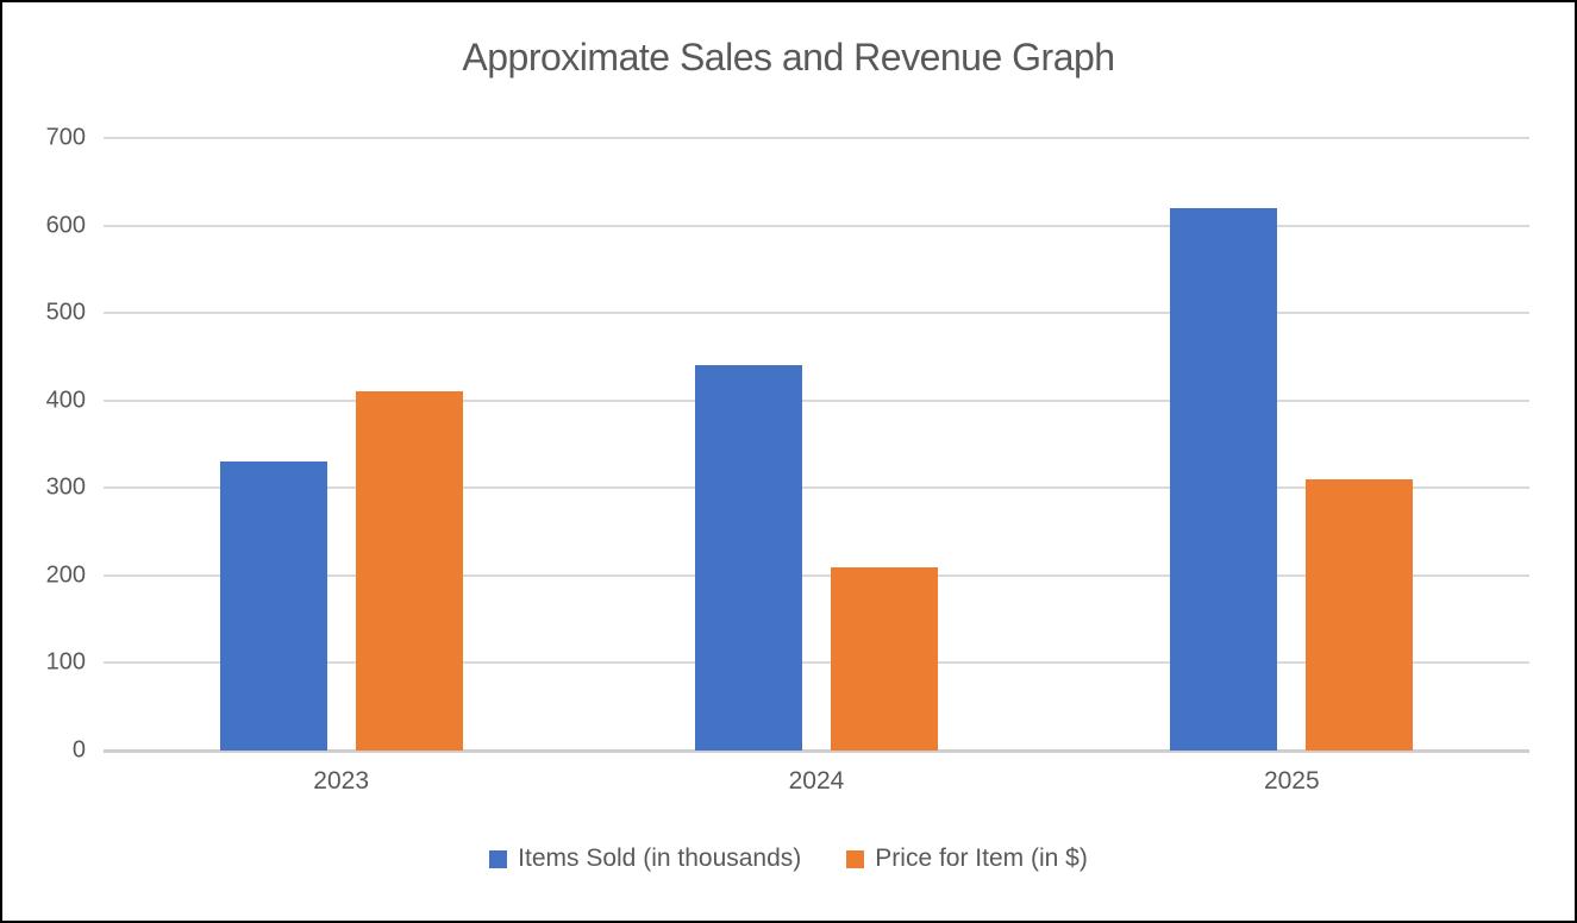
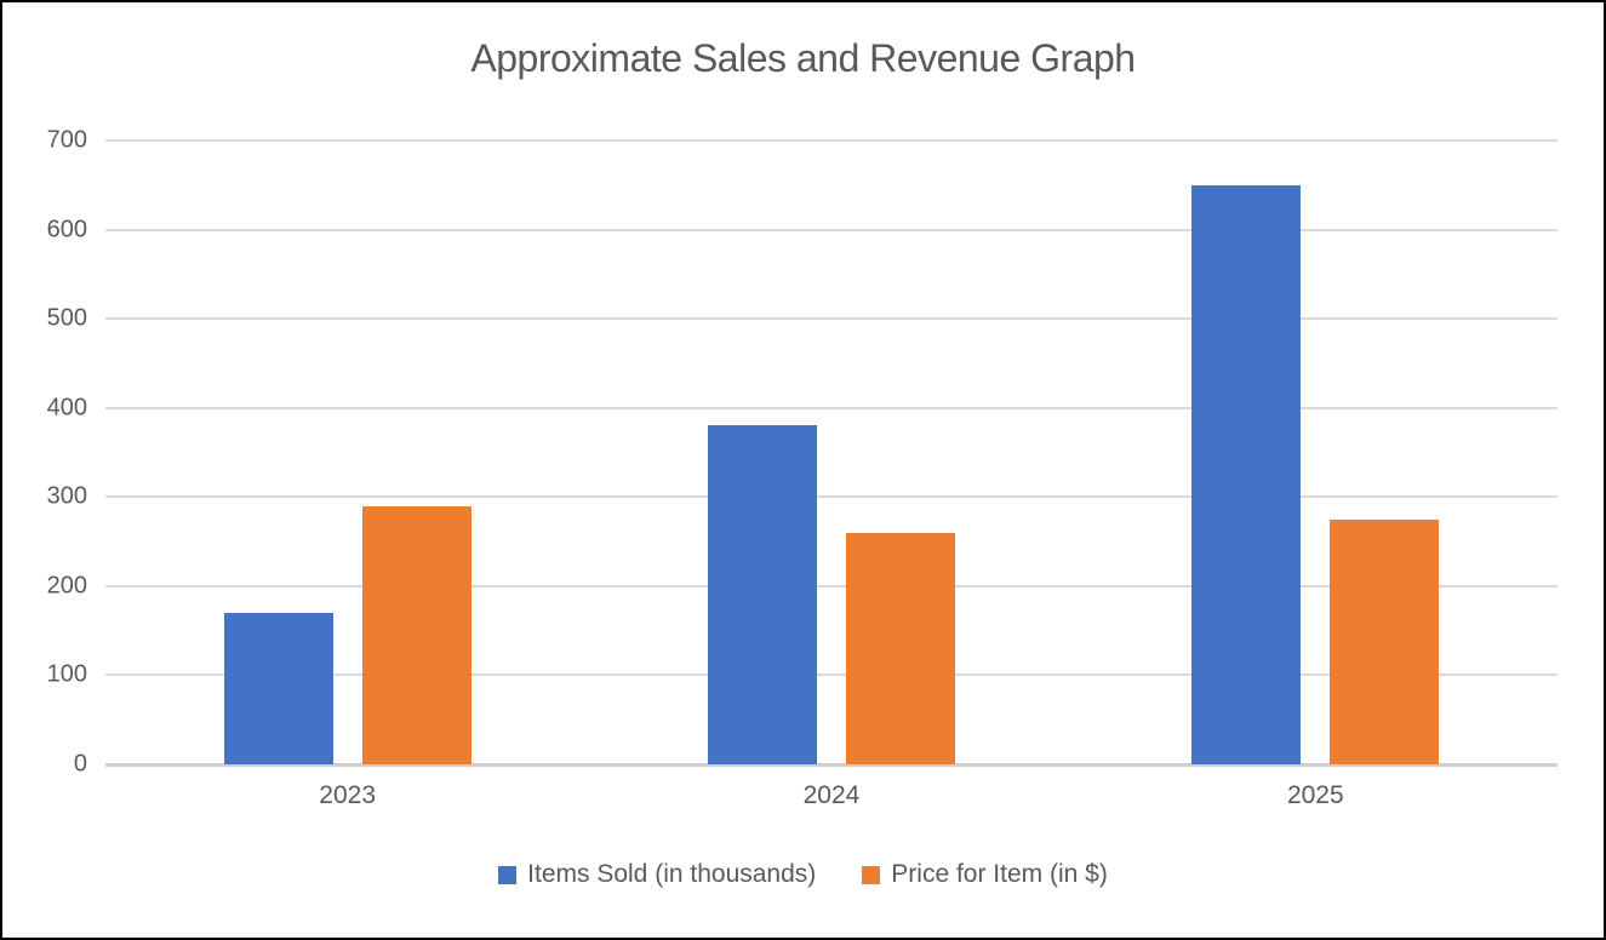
Items Sold (in thousands)/2023: 330 -> 170
Price for Item (in $)/2023: 410 -> 290
Items Sold (in thousands)/2024: 440 -> 380
Price for Item (in $)/2024: 210 -> 260
Items Sold (in thousands)/2025: 620 -> 650
Price for Item (in $)/2025: 310 -> 280
